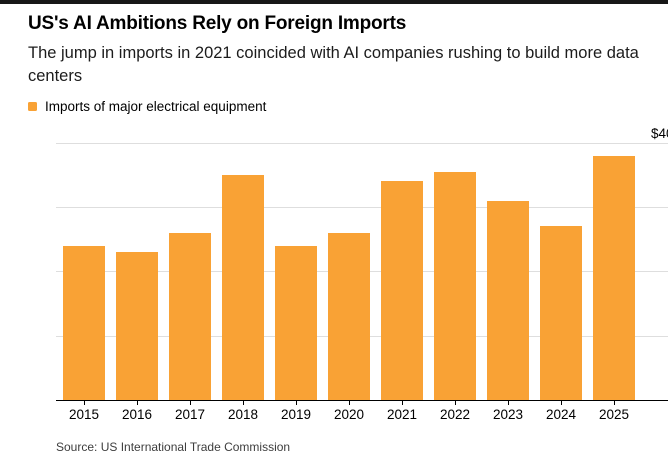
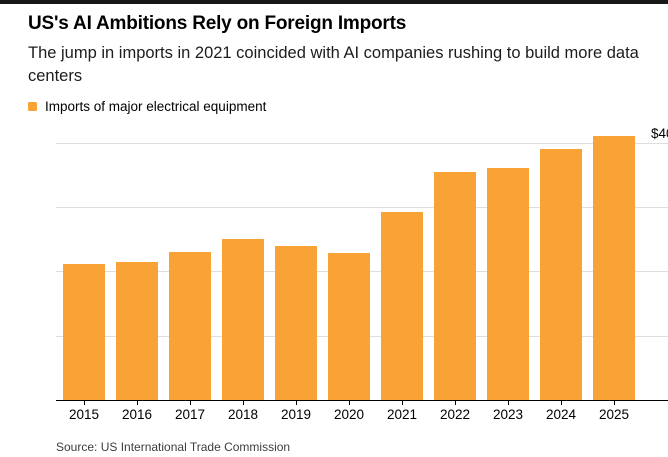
2015: $240B -> $210B
2016: $230B -> $220B
2017: $260B -> $230B
2018: $350B -> $250B
2020: $260B -> $230B
2021: $340B -> $290B
2023: $310B -> $360B
2024: $270B -> $390B
2025: $380B -> $410B
